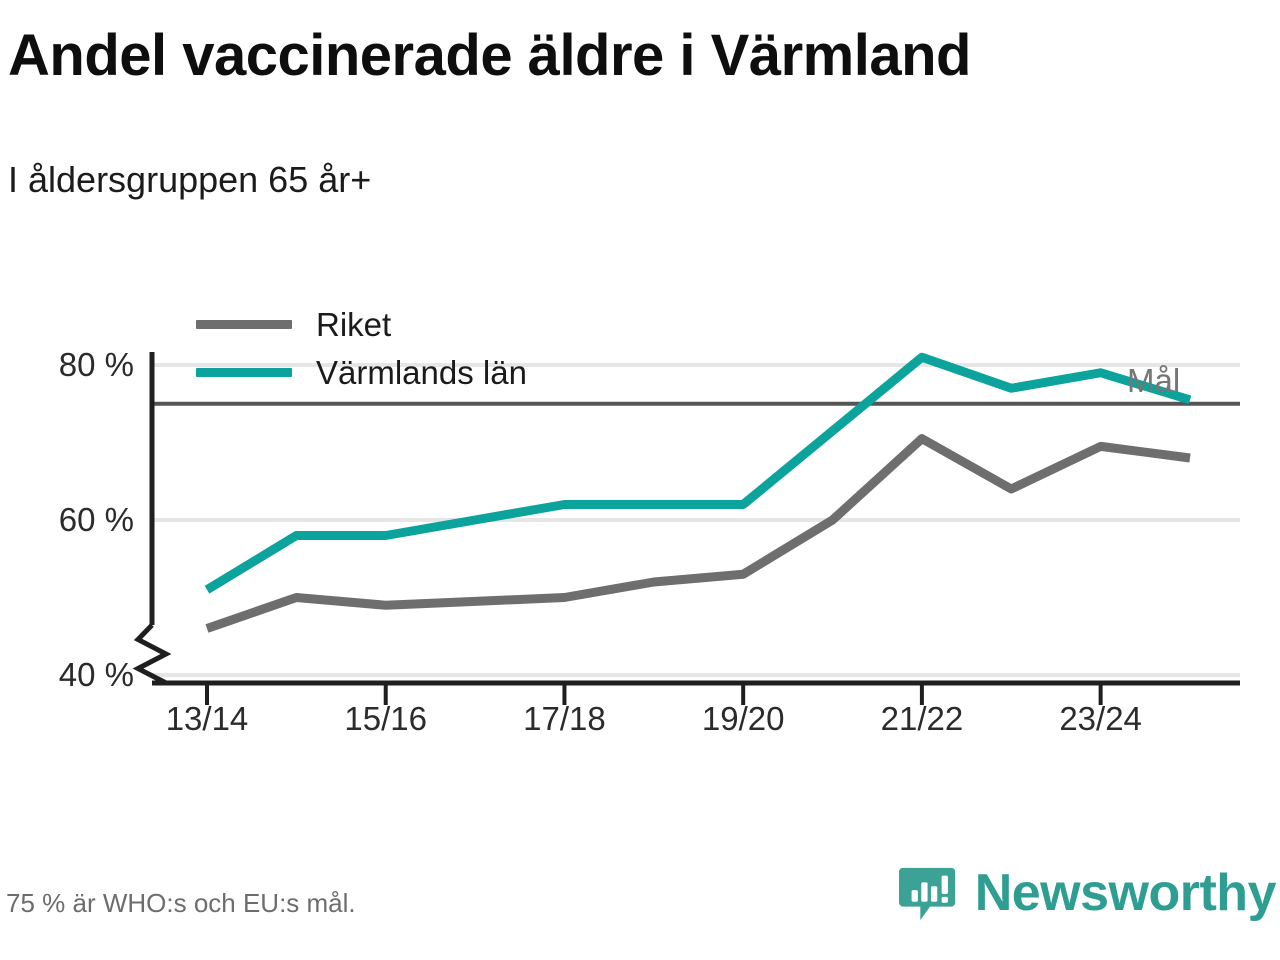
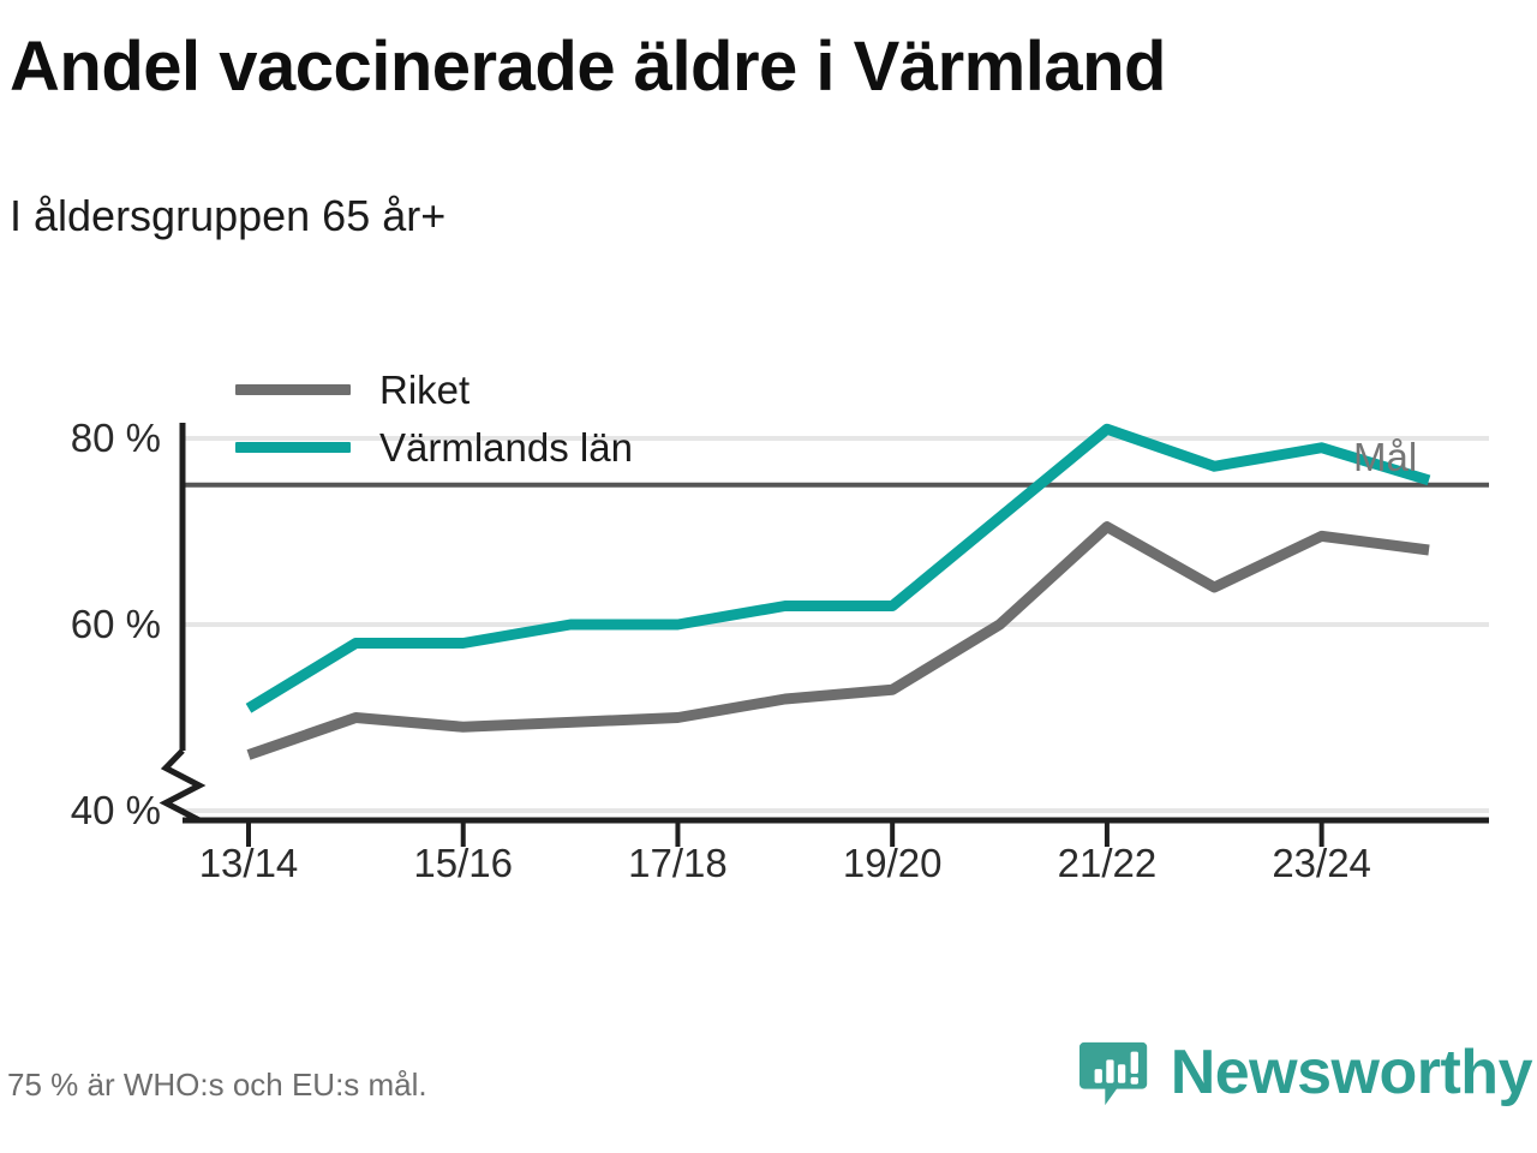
Värmlands län/17/18: 62% -> 60%
